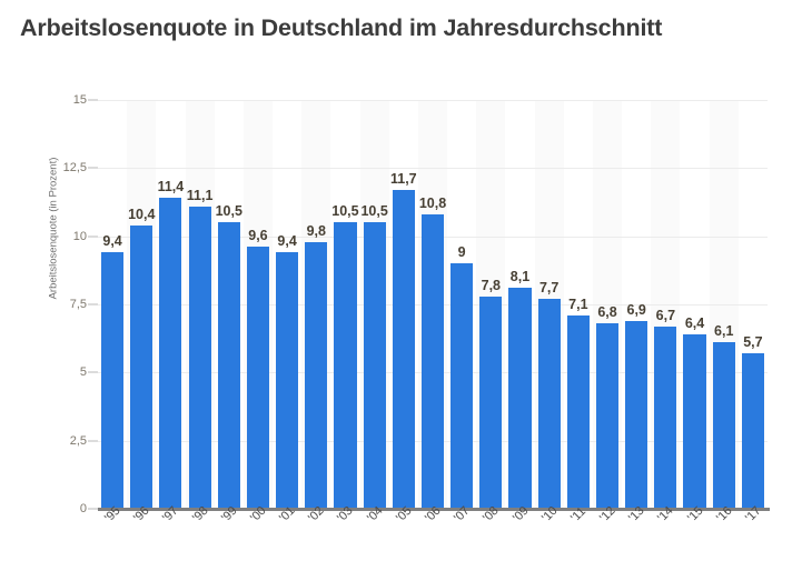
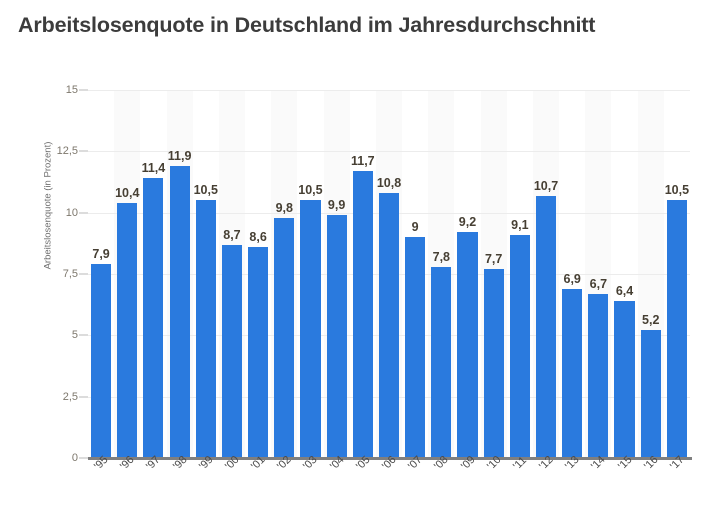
'95: 9,4 -> 7,9
'98: 11,1 -> 11,9
'00: 9,6 -> 8,7
'01: 9,4 -> 8,6
'04: 10,5 -> 9,9
'09: 8,1 -> 9,2
'11: 7,1 -> 9,1
'12: 6,8 -> 10,7
'16: 6,1 -> 5,2
'17: 5,7 -> 10,5
